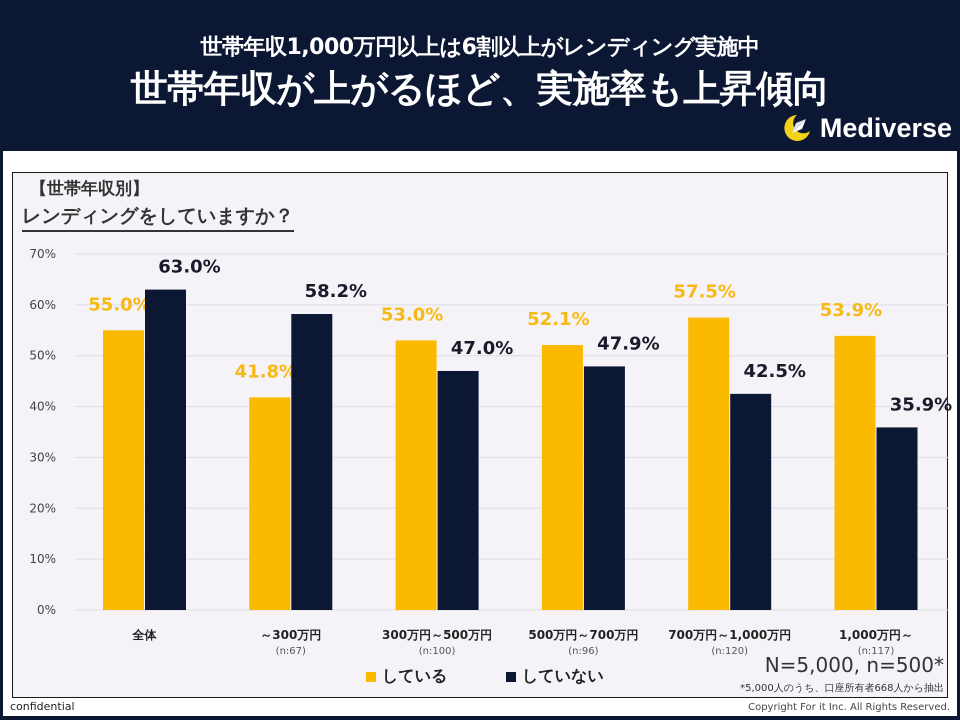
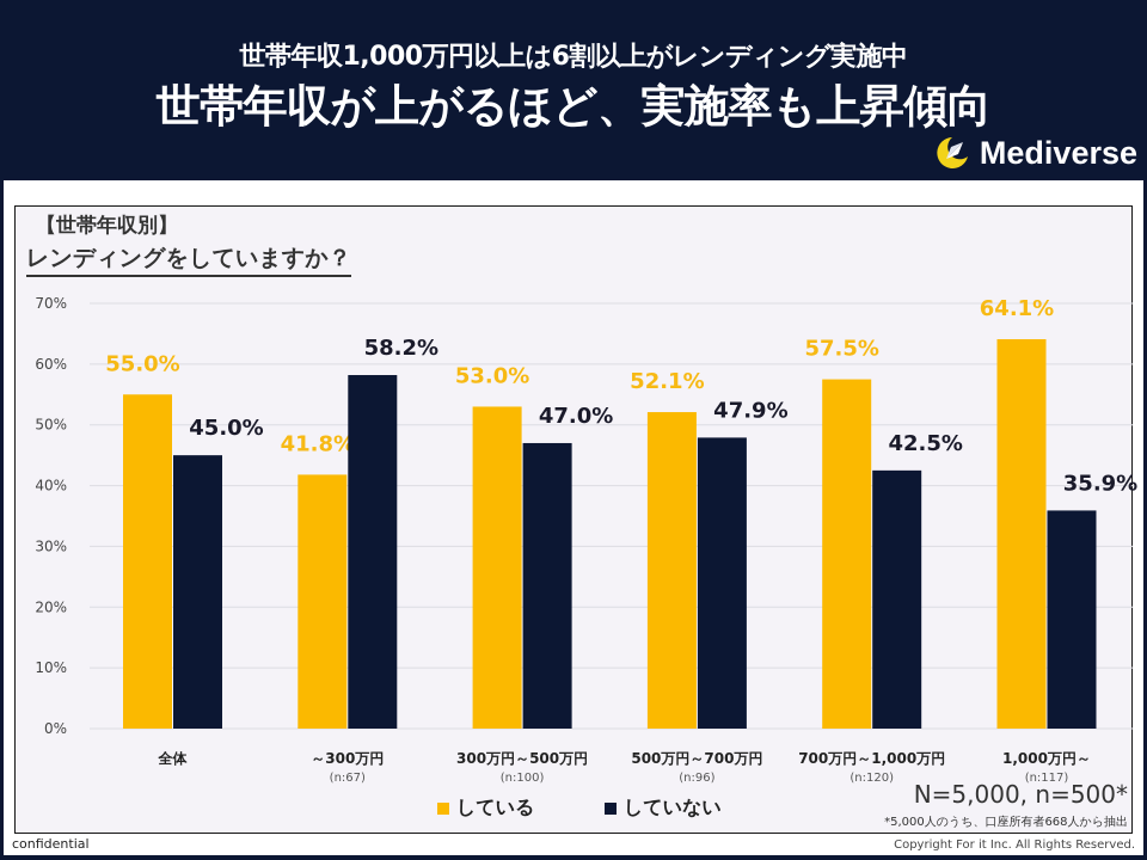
していない/全体: 63.0% -> 45.0%
している/1,000万円～: 53.9% -> 64.1%
